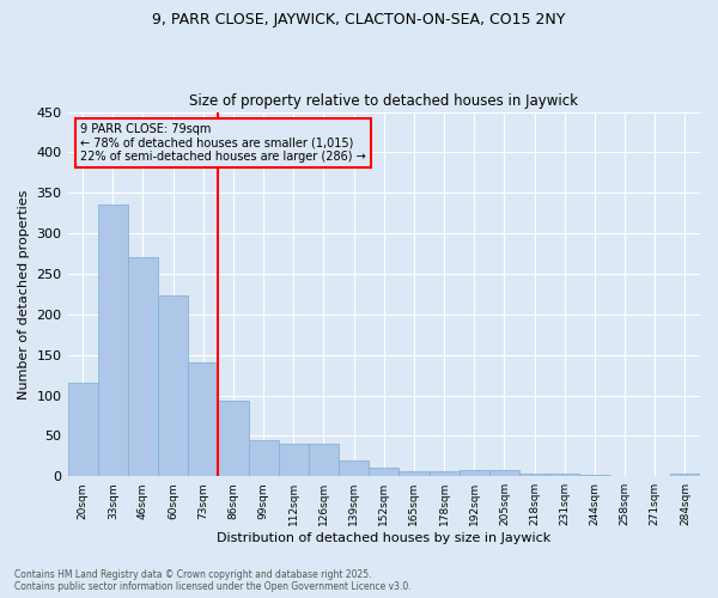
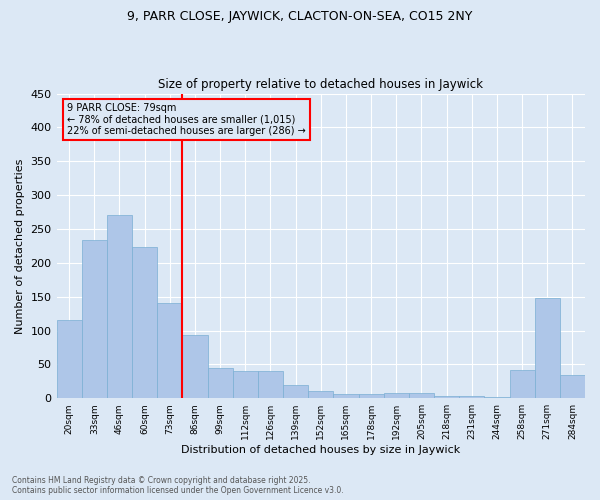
33sqm: 335 -> 234
258sqm: 1 -> 42
271sqm: 1 -> 148
284sqm: 3 -> 34
